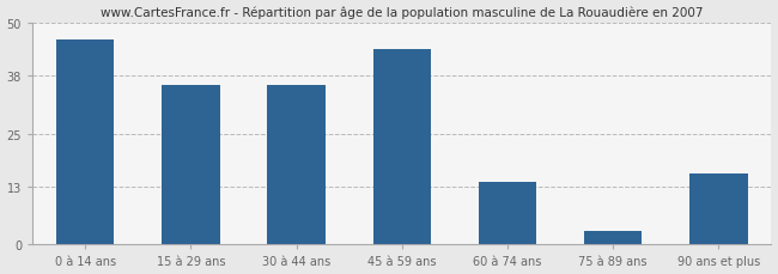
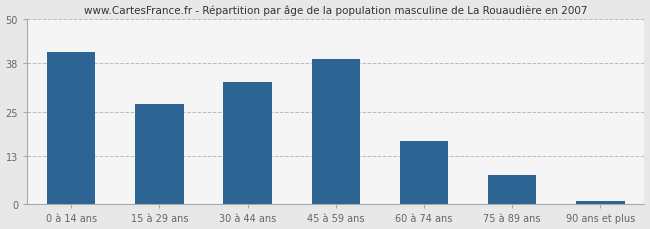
0 à 14 ans: 46 -> 41
15 à 29 ans: 36 -> 27
30 à 44 ans: 36 -> 33
45 à 59 ans: 44 -> 39
60 à 74 ans: 14 -> 17
75 à 89 ans: 3 -> 8
90 ans et plus: 16 -> 1
